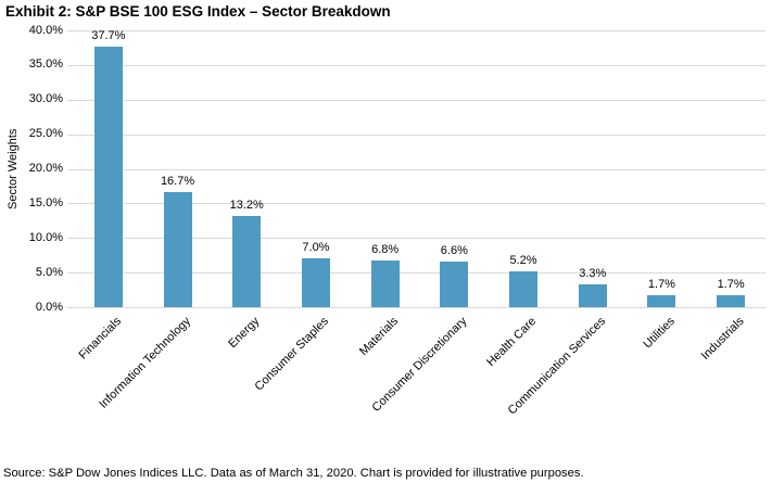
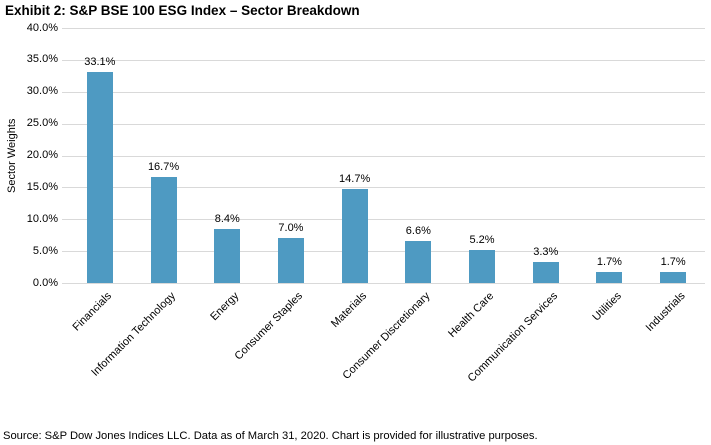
Financials: 37.7% -> 33.1%
Energy: 13.2% -> 8.4%
Materials: 6.8% -> 14.7%
